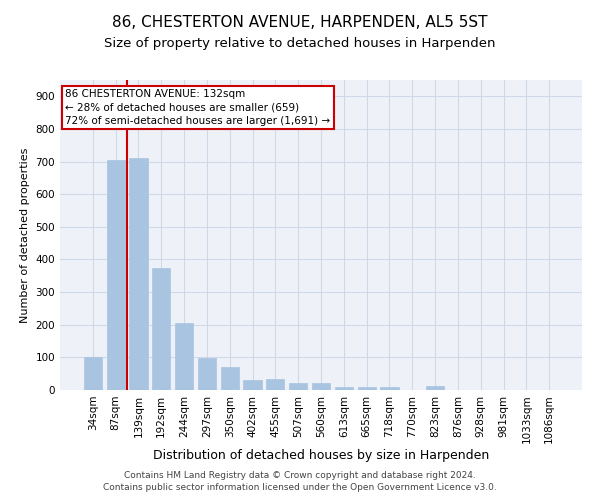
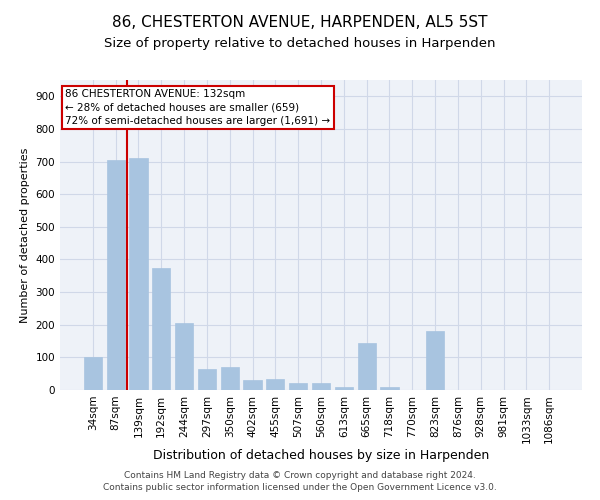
297sqm: 98 -> 65
665sqm: 10 -> 145
823sqm: 12 -> 180
